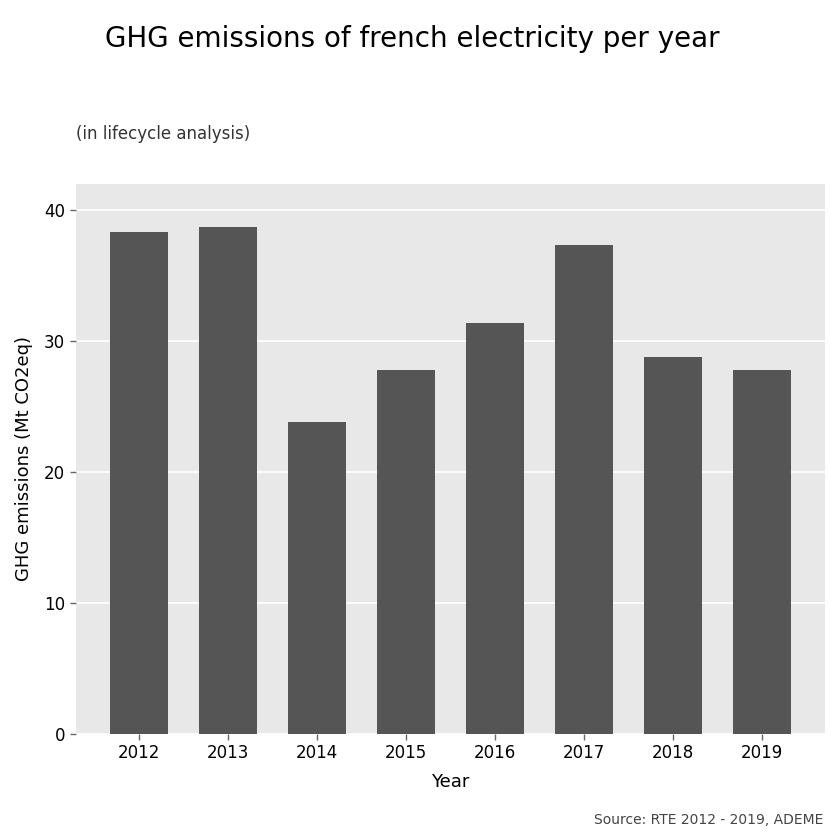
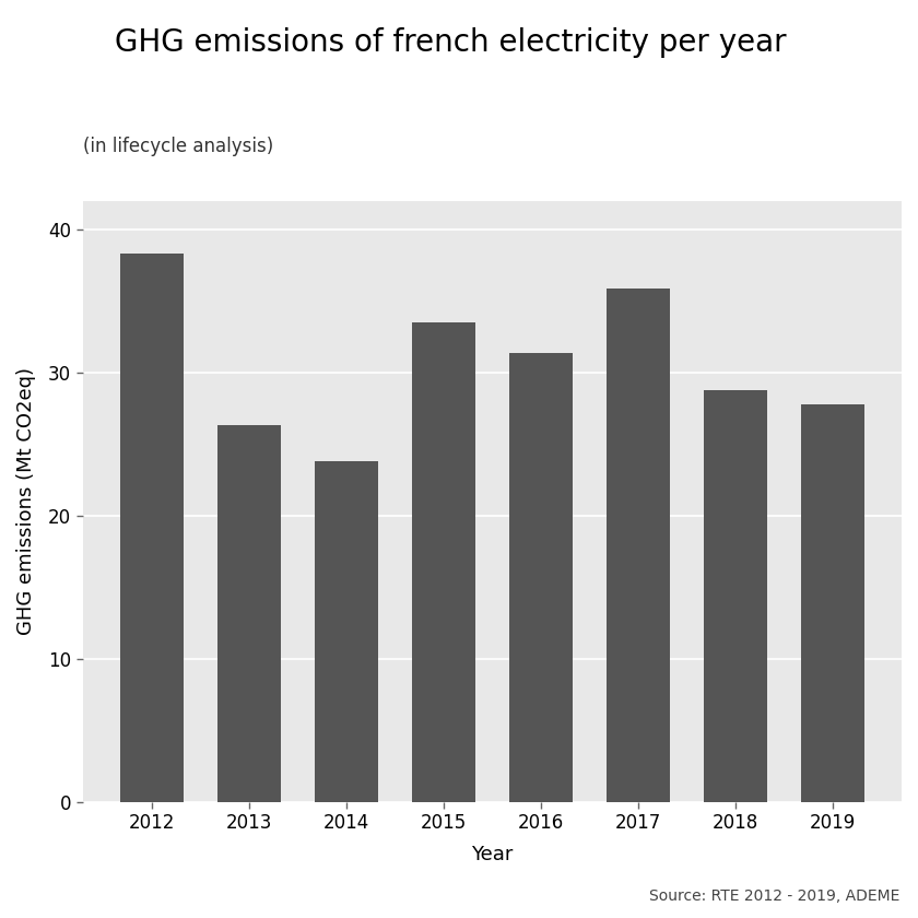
2013: 38.7 -> 26.3
2015: 27.8 -> 33.5
2017: 37.3 -> 35.9
